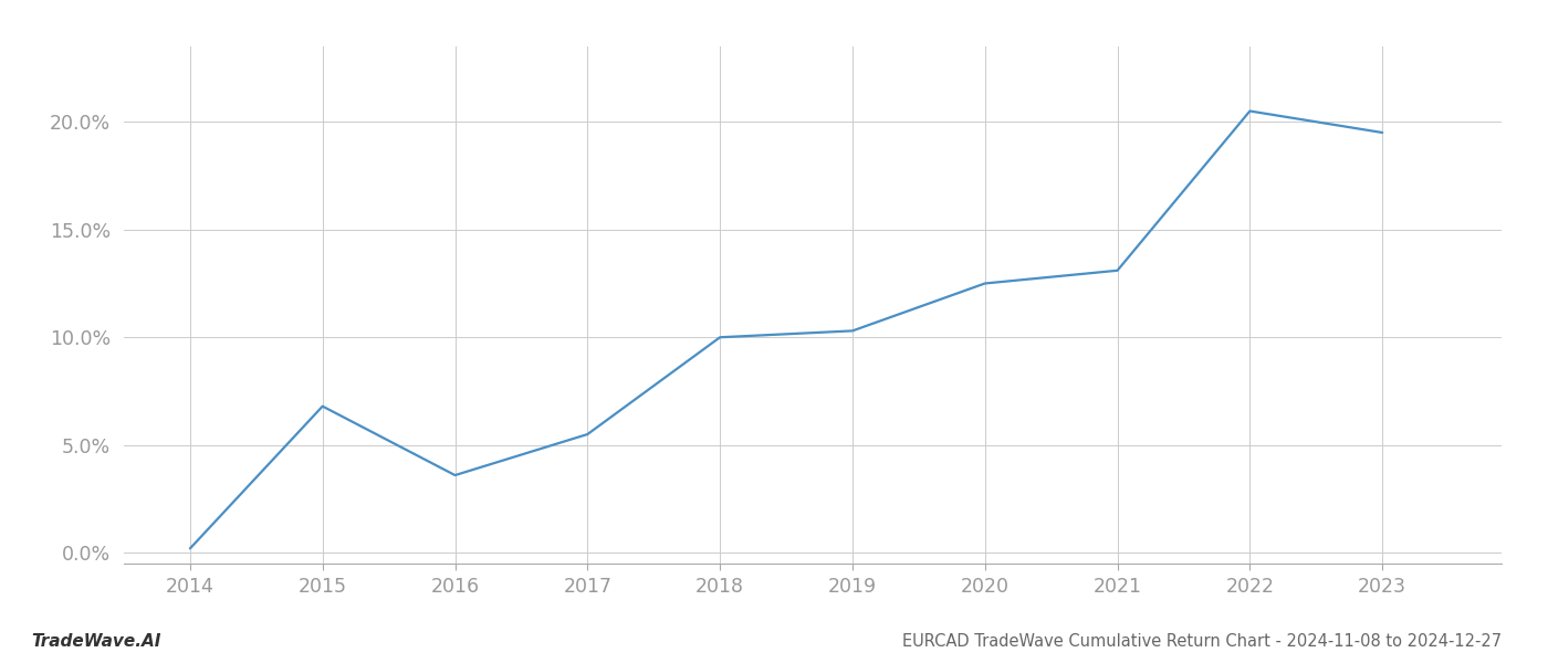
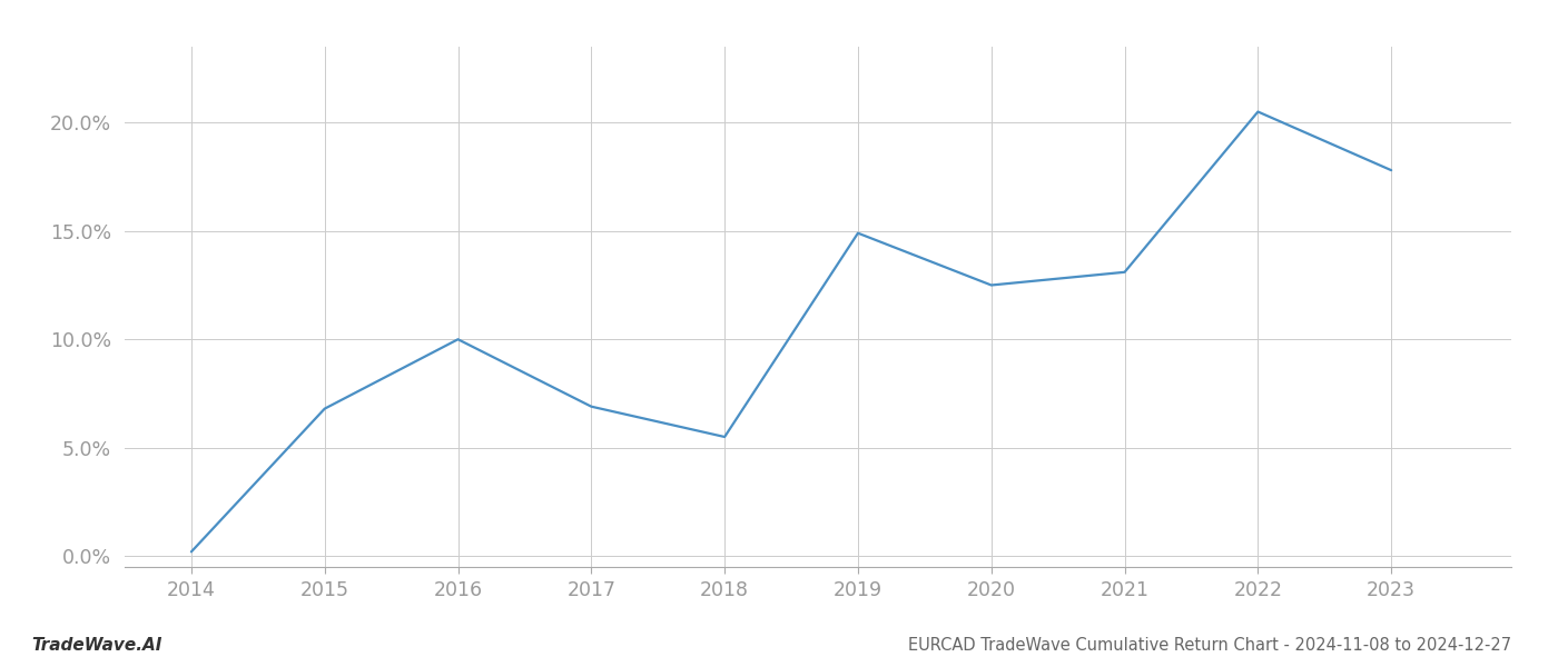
2016: 3.6% -> 10.0%
2017: 5.5% -> 6.9%
2018: 10.0% -> 5.5%
2019: 10.3% -> 14.9%
2023: 19.5% -> 17.8%
